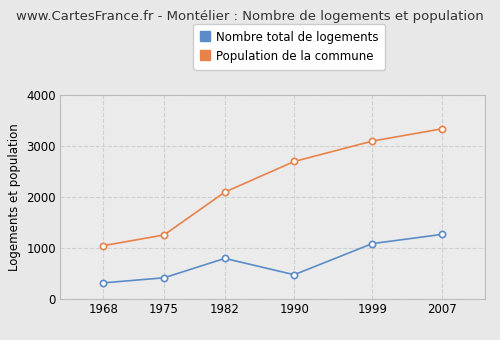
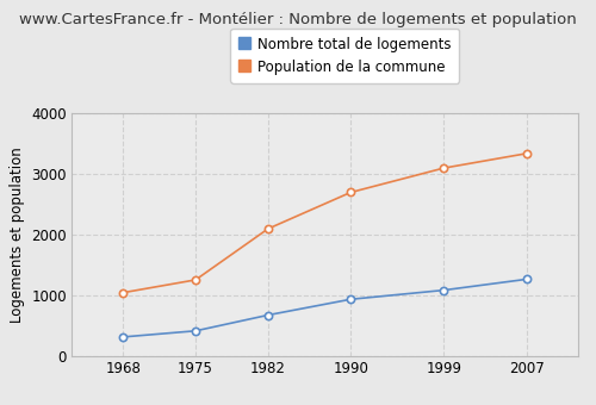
Nombre total de logements/1982: 800 -> 680
Nombre total de logements/1990: 480 -> 940
